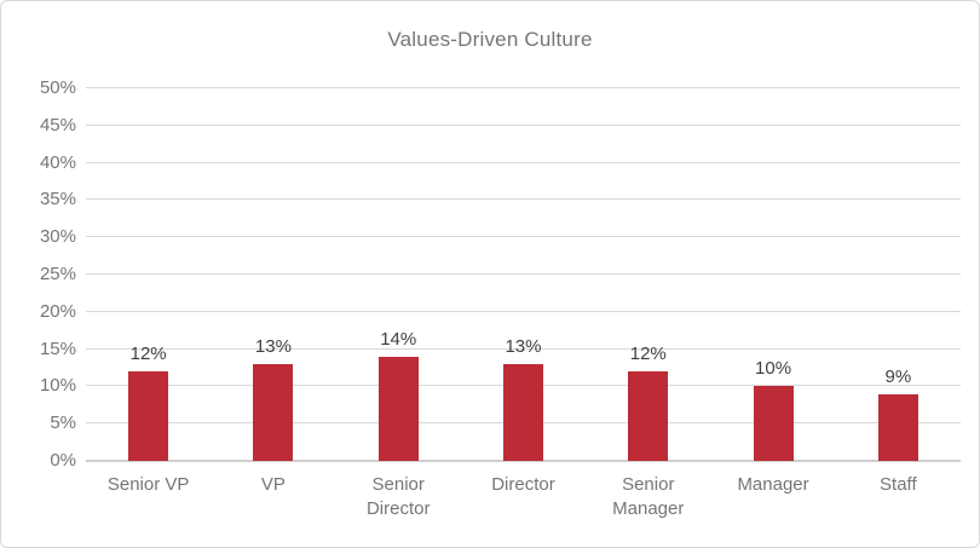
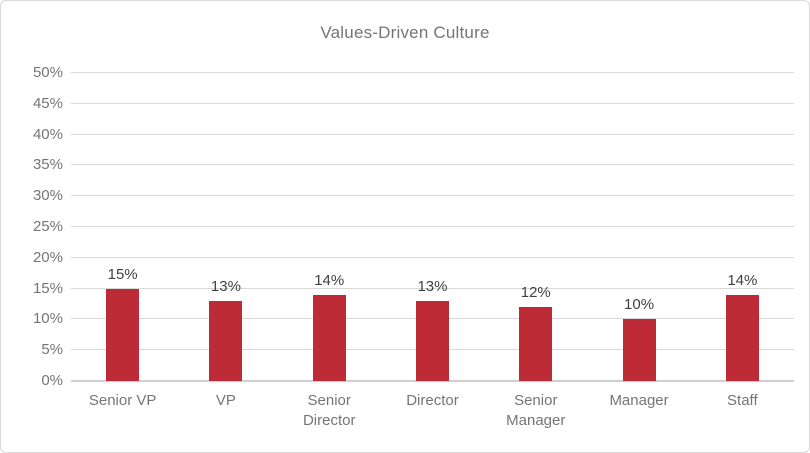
Senior VP: 12% -> 15%
Staff: 9% -> 14%
